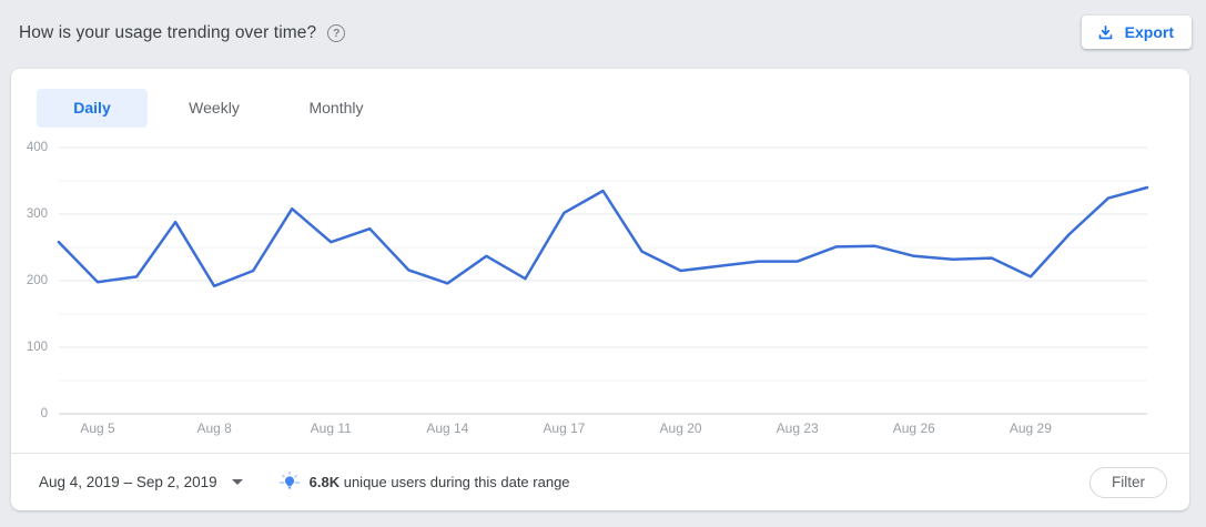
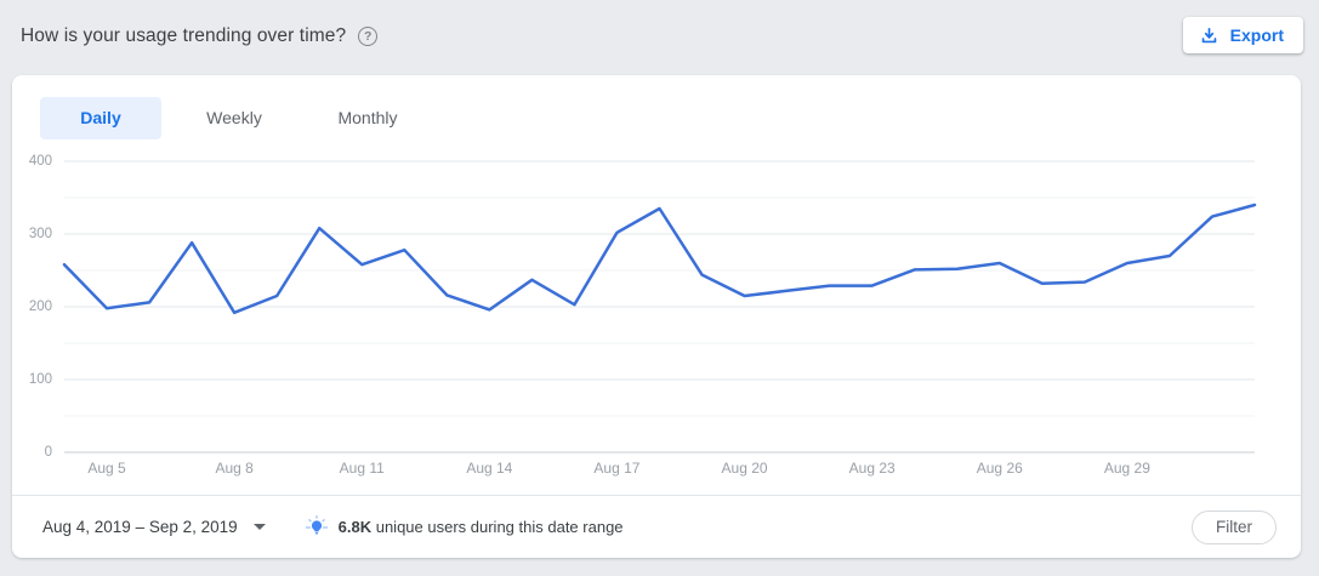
Aug 26: 240 -> 260
Aug 29: 210 -> 260
